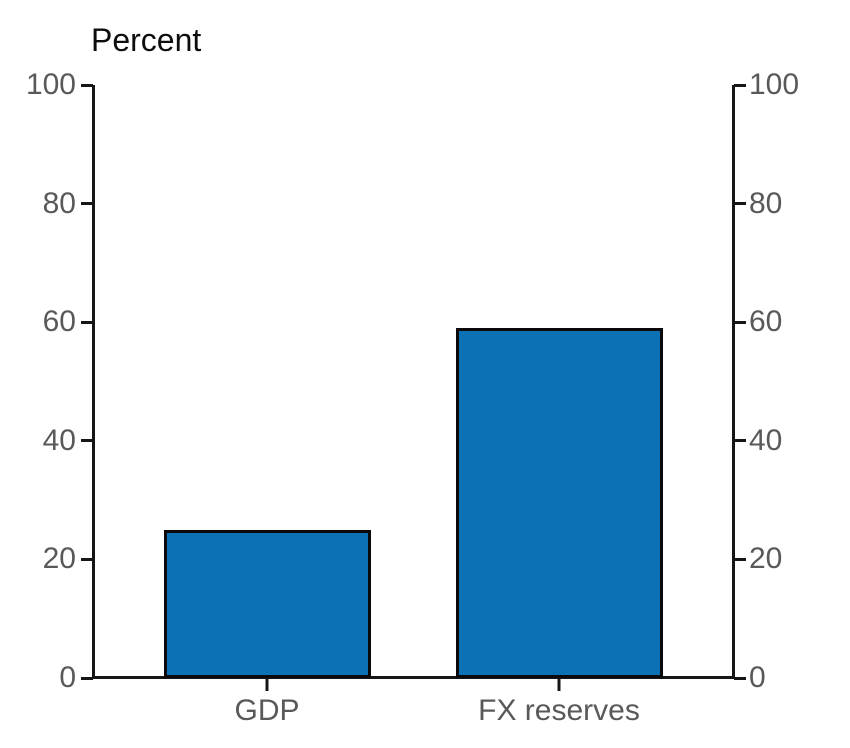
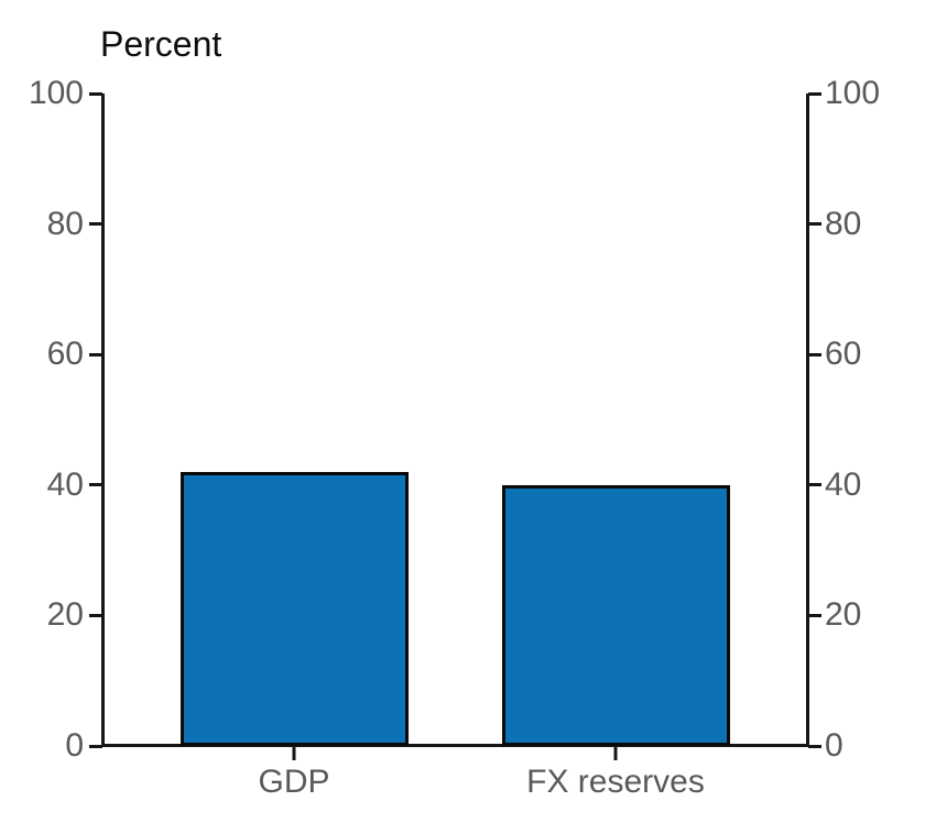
GDP: 25 -> 42
FX reserves: 59 -> 40
